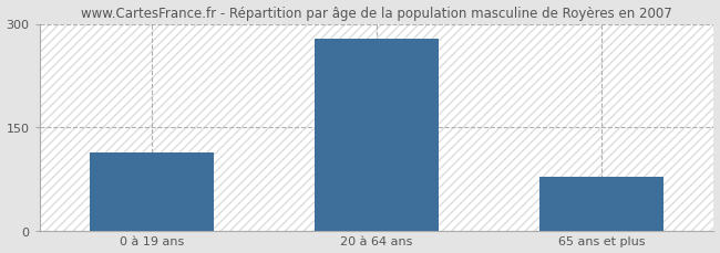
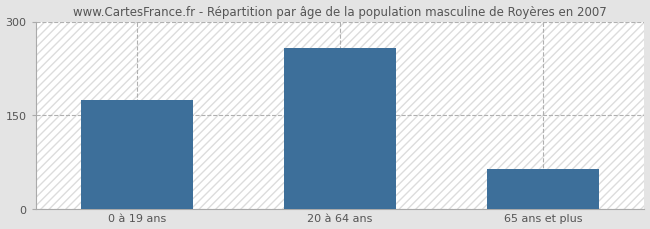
0 à 19 ans: 113 -> 174
20 à 64 ans: 278 -> 258
65 ans et plus: 78 -> 64
